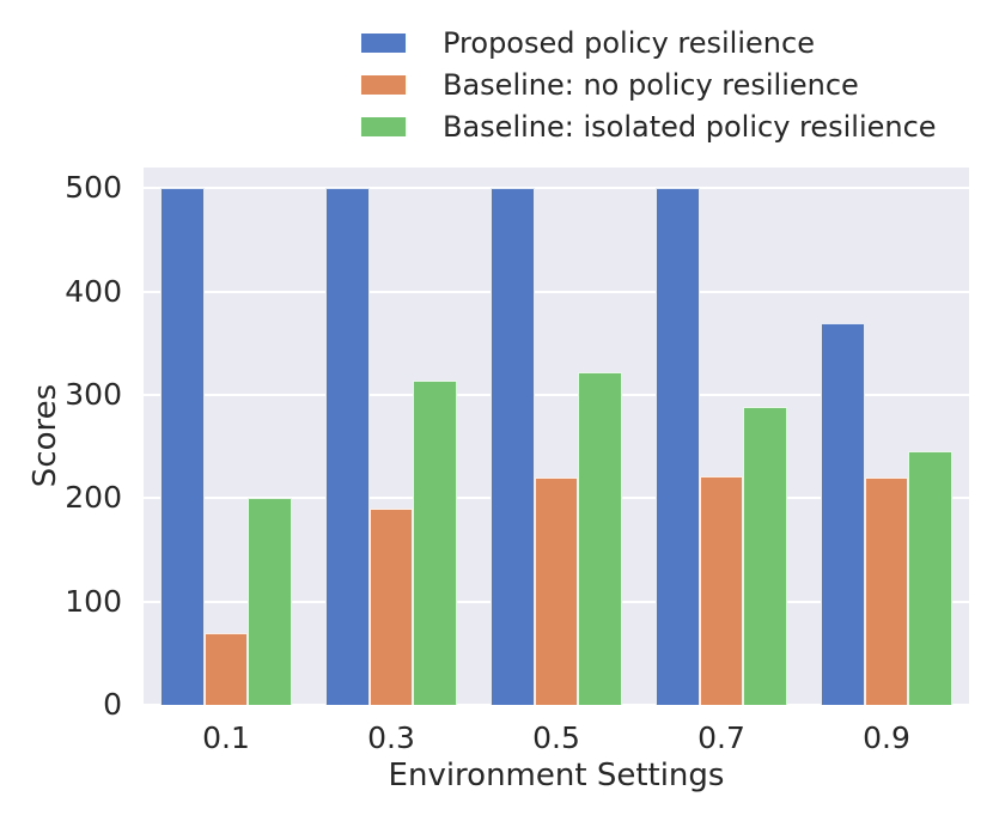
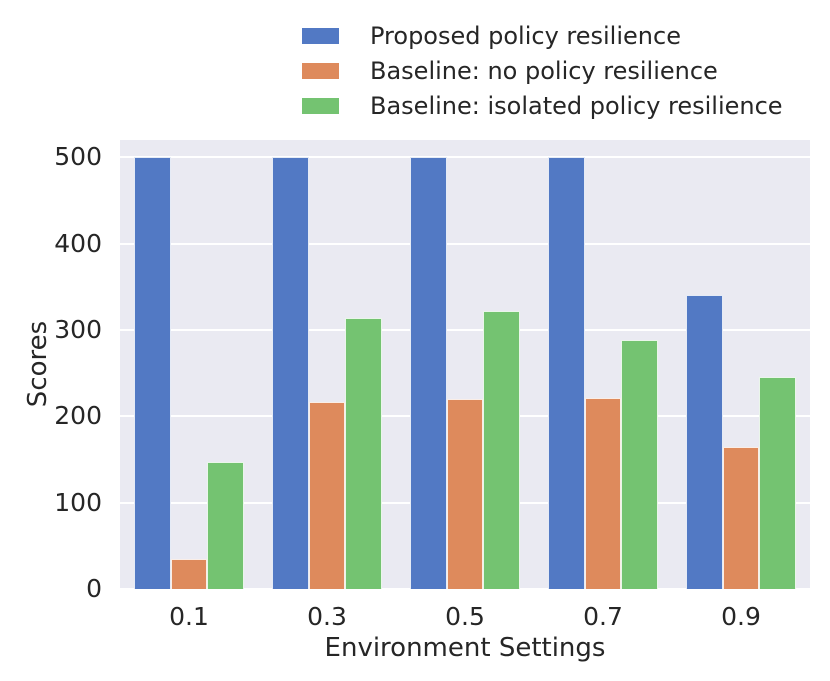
Baseline: no policy resilience/0.1: 70 -> 40
Baseline: isolated policy resilience/0.1: 200 -> 150
Baseline: no policy resilience/0.3: 190 -> 220
Proposed policy resilience/0.9: 370 -> 340
Baseline: no policy resilience/0.9: 220 -> 160
